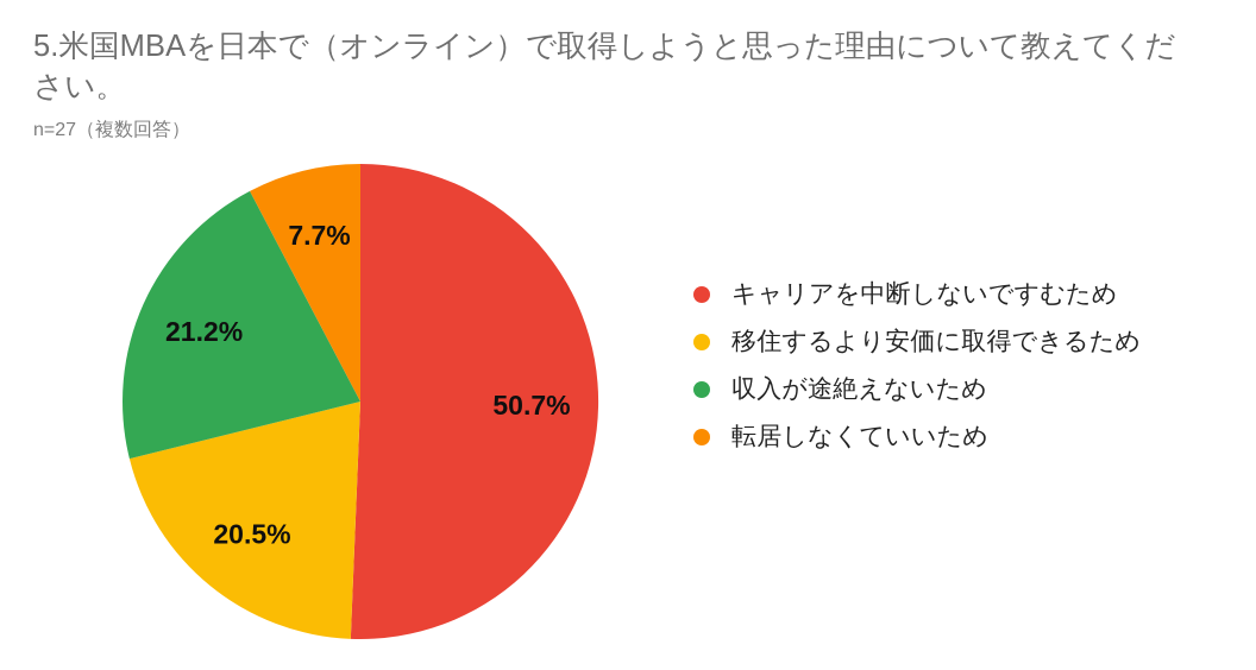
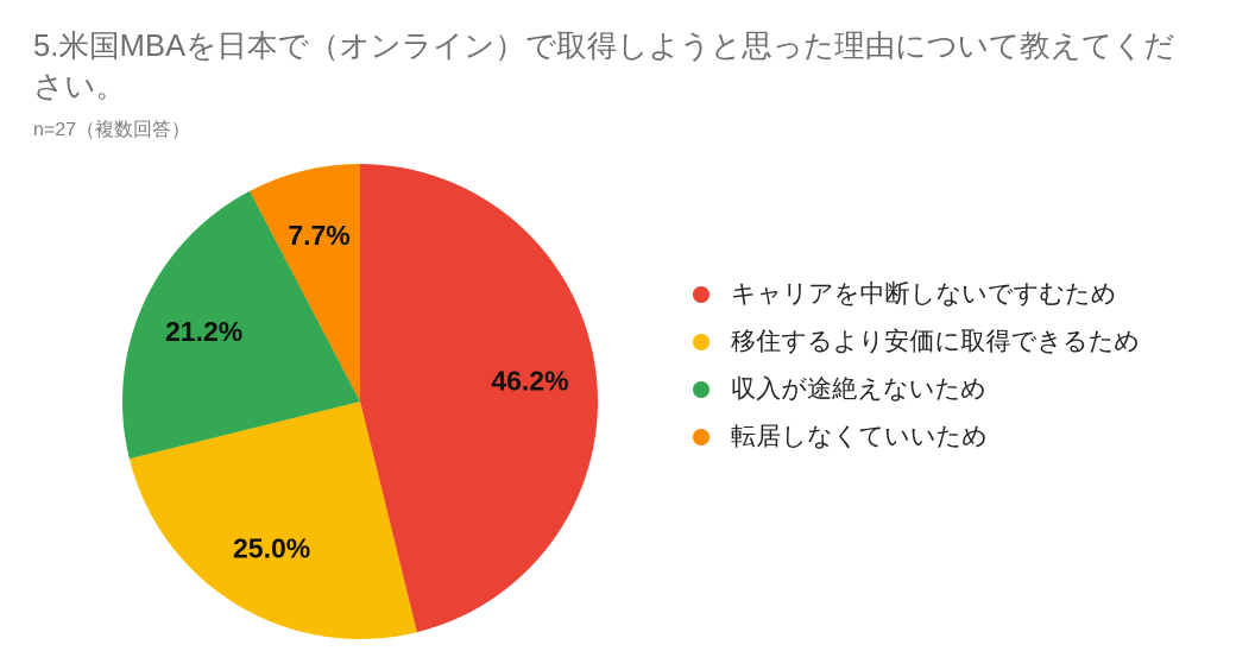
キャリアを中断しないですむため: 50.7% -> 46.2%
移住するより安価に取得できるため: 20.5% -> 25.0%
